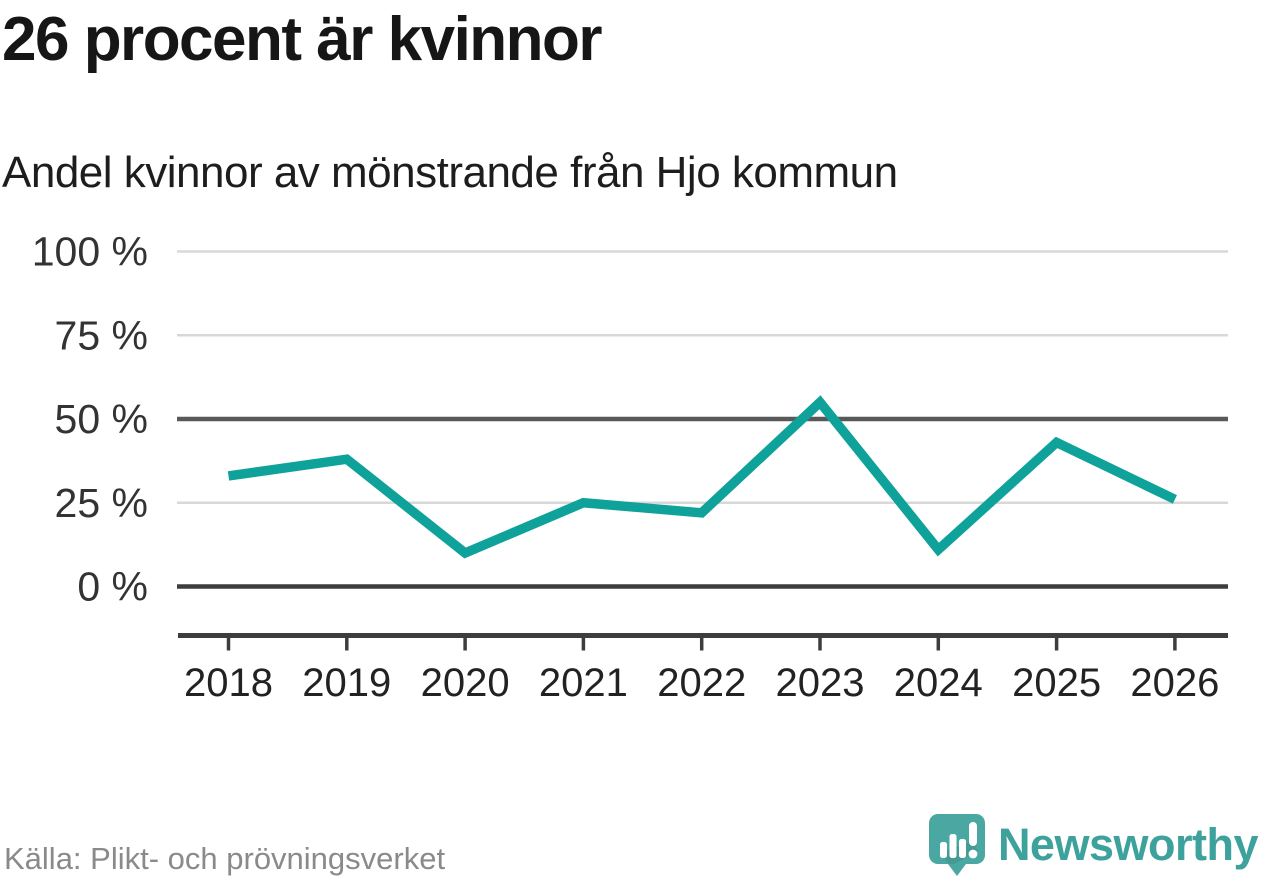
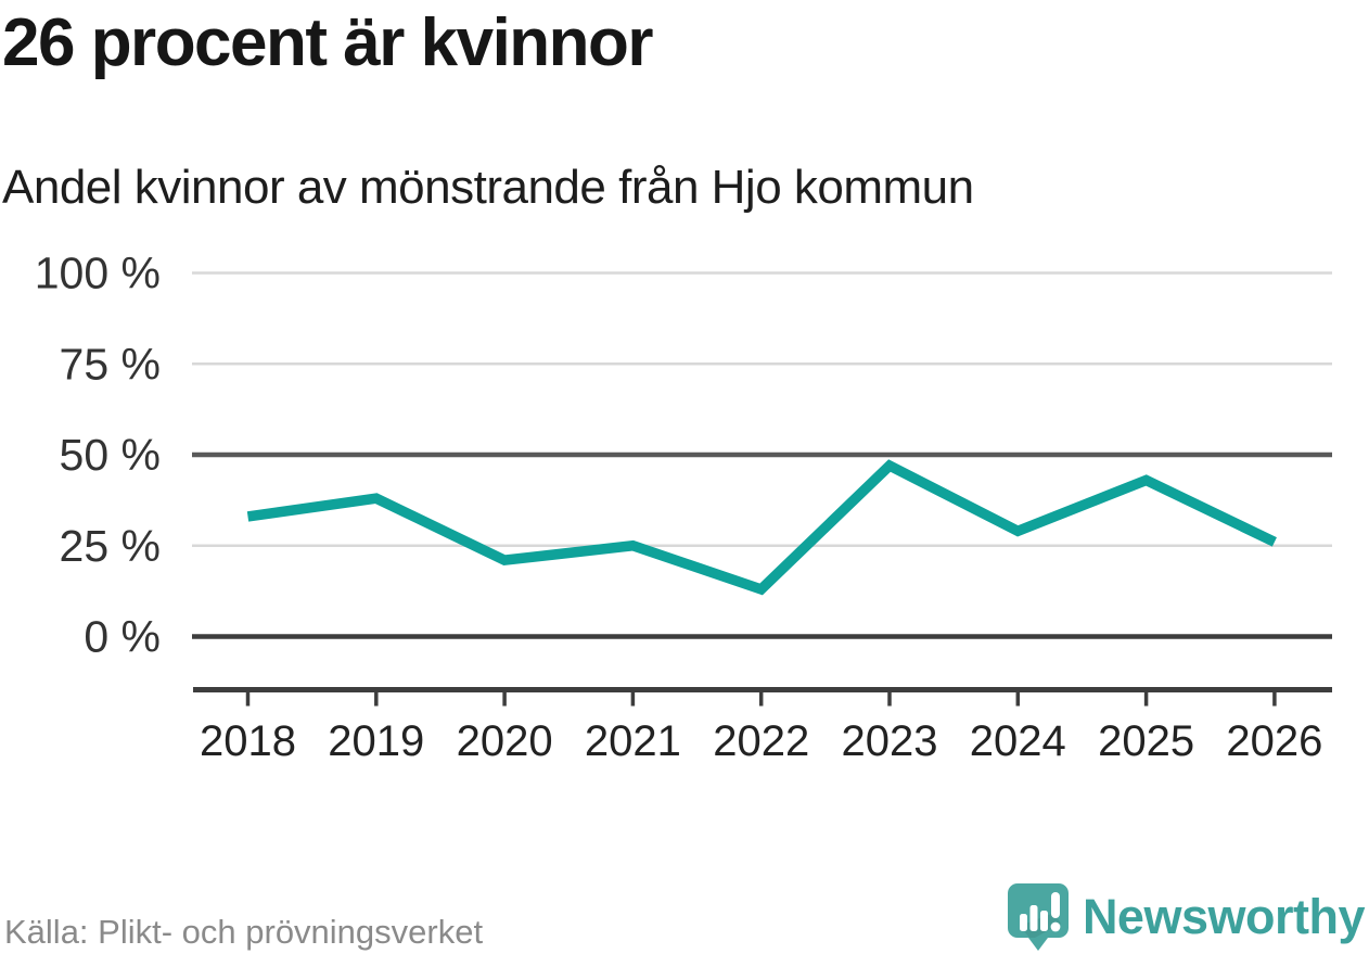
2020: 10% -> 21%
2022: 22% -> 13%
2023: 55% -> 47%
2024: 11% -> 29%
